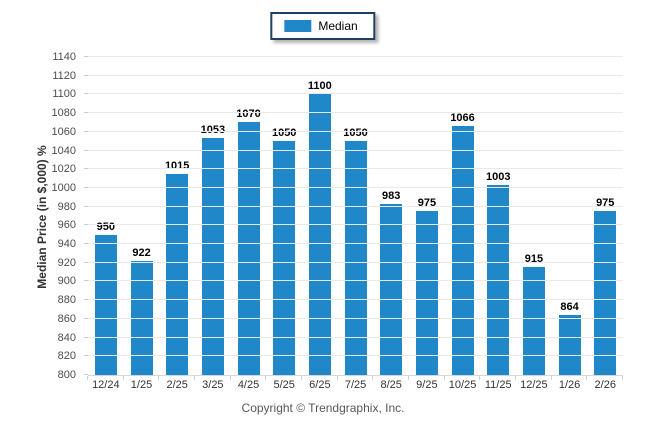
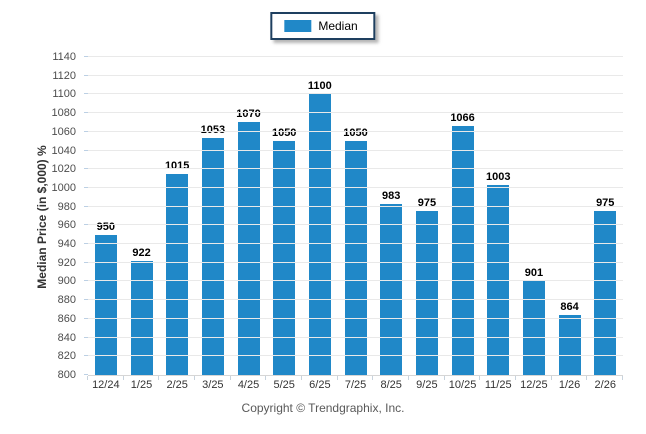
12/25: 915 -> 901
